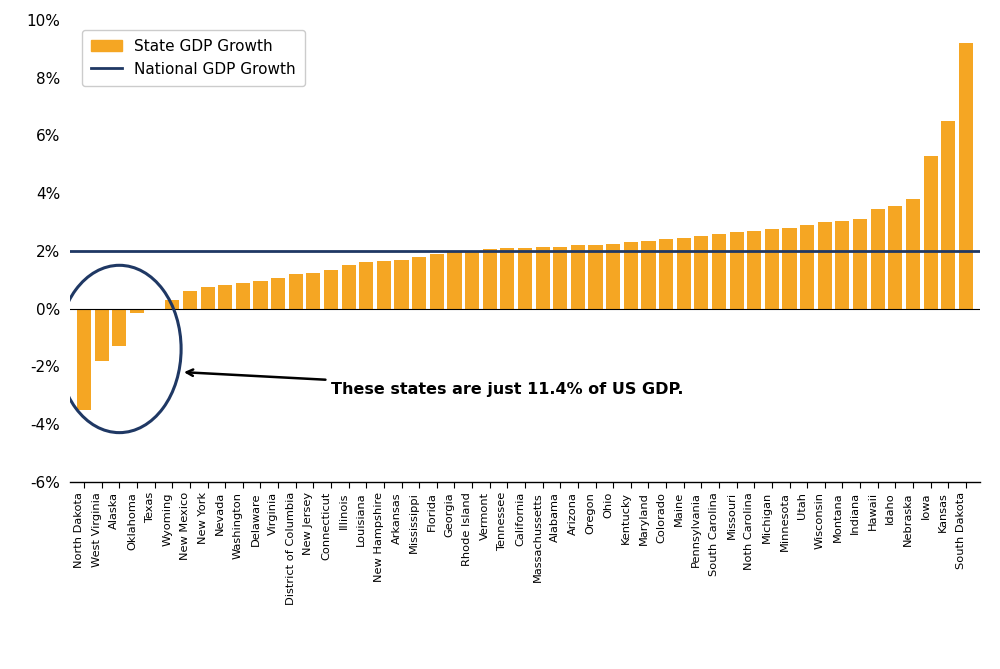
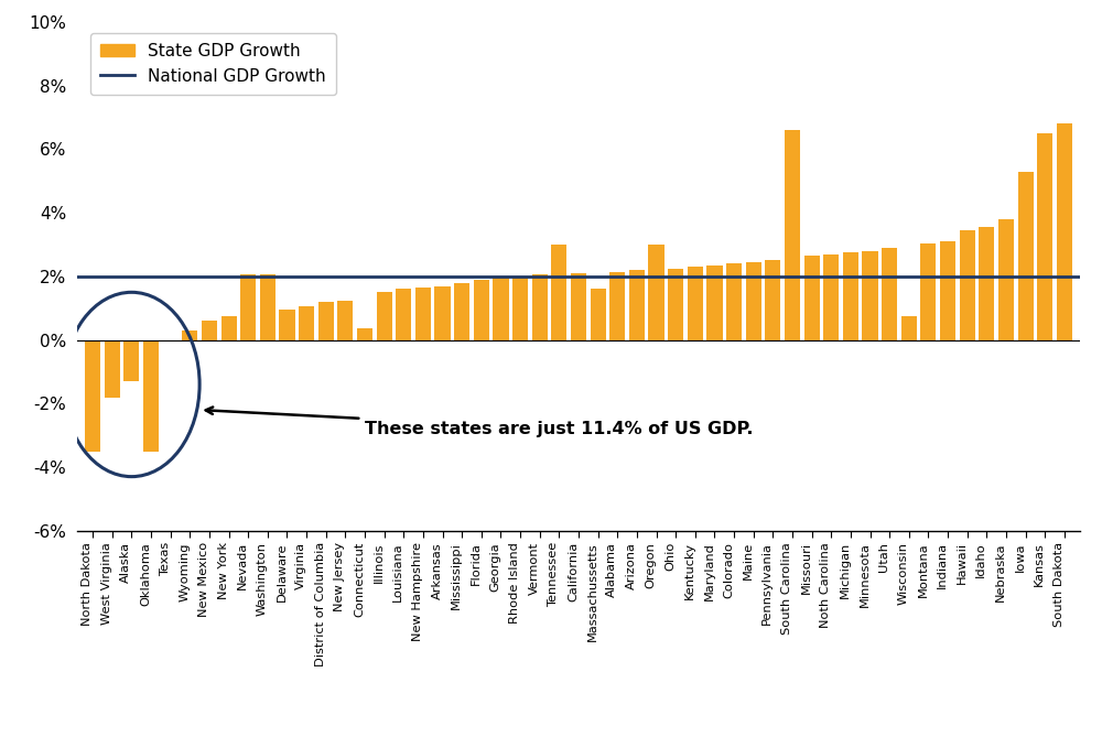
Oklahoma: -0.15% -> -3.50%
Nevada: 0.80% -> 2.05%
Washington: 0.90% -> 2.05%
Connecticut: 1.35% -> 0.35%
Tennessee: 2.10% -> 3.00%
Massachussetts: 2.15% -> 1.60%
Oregon: 2.20% -> 3.00%
South Carolina: 2.60% -> 6.60%
Wisconsin: 3.00% -> 0.75%
South Dakota: 9.20% -> 6.80%
